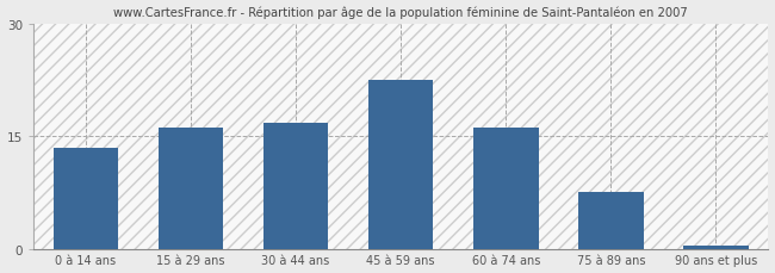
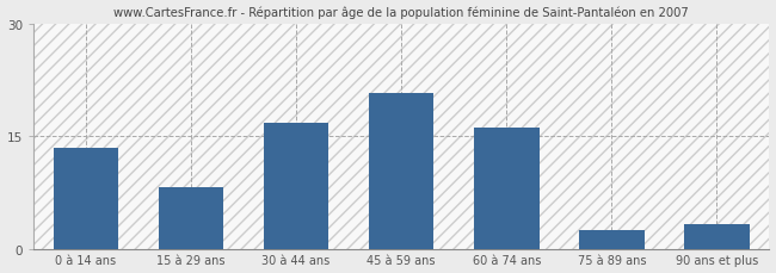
15 à 29 ans: 16.2 -> 8.2
45 à 59 ans: 22.5 -> 20.8
75 à 89 ans: 7.5 -> 2.4
90 ans et plus: 0.4 -> 3.2
